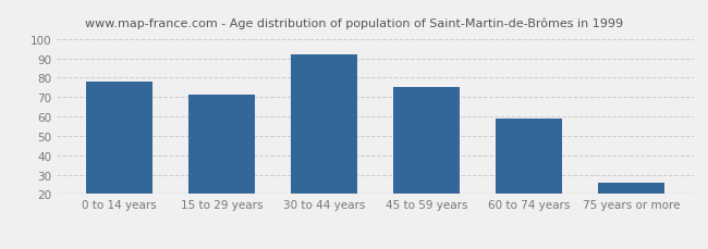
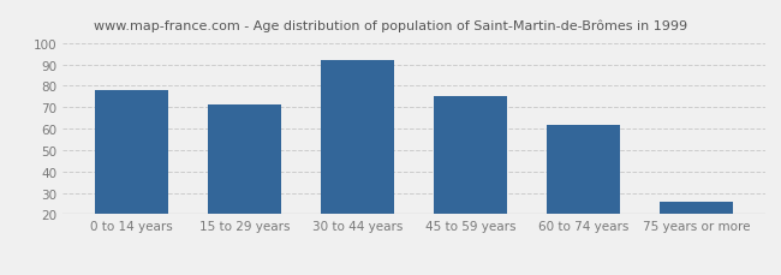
60 to 74 years: 59 -> 62
